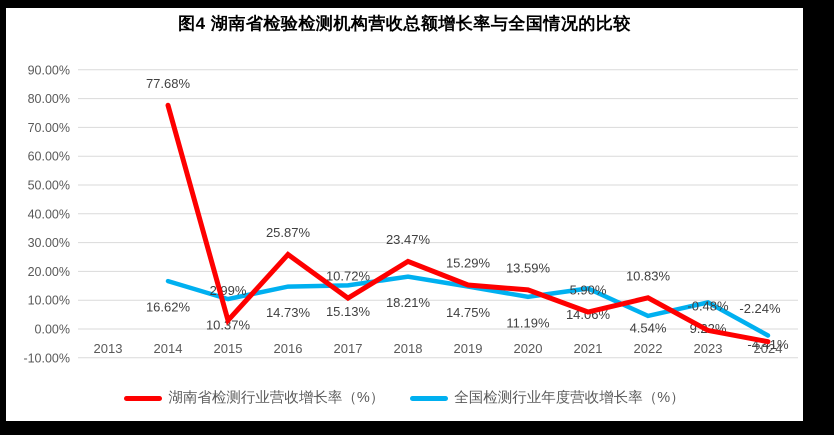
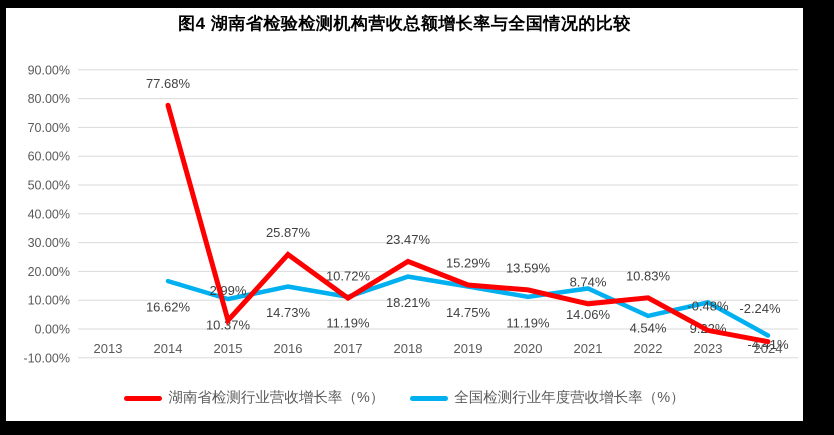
全国检测行业年度营收增长率（%）/2017: 15.13% -> 11.19%
湖南省检测行业营收增长率（%）/2021: 5.90% -> 8.74%
